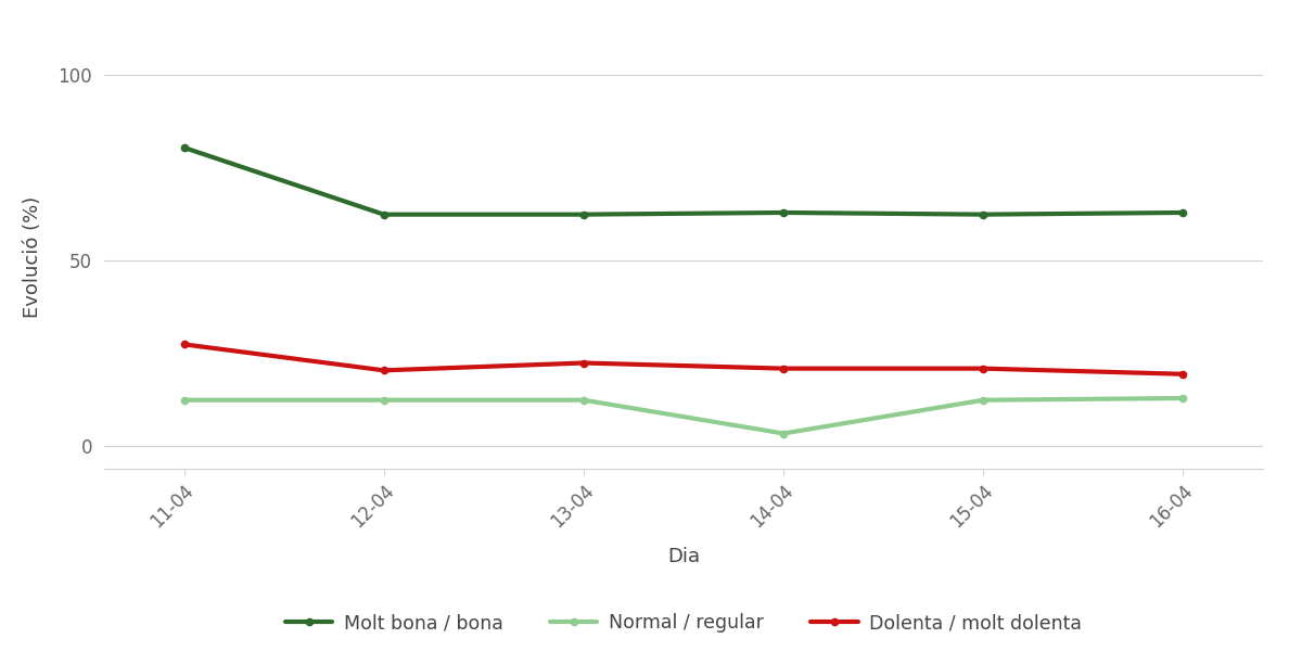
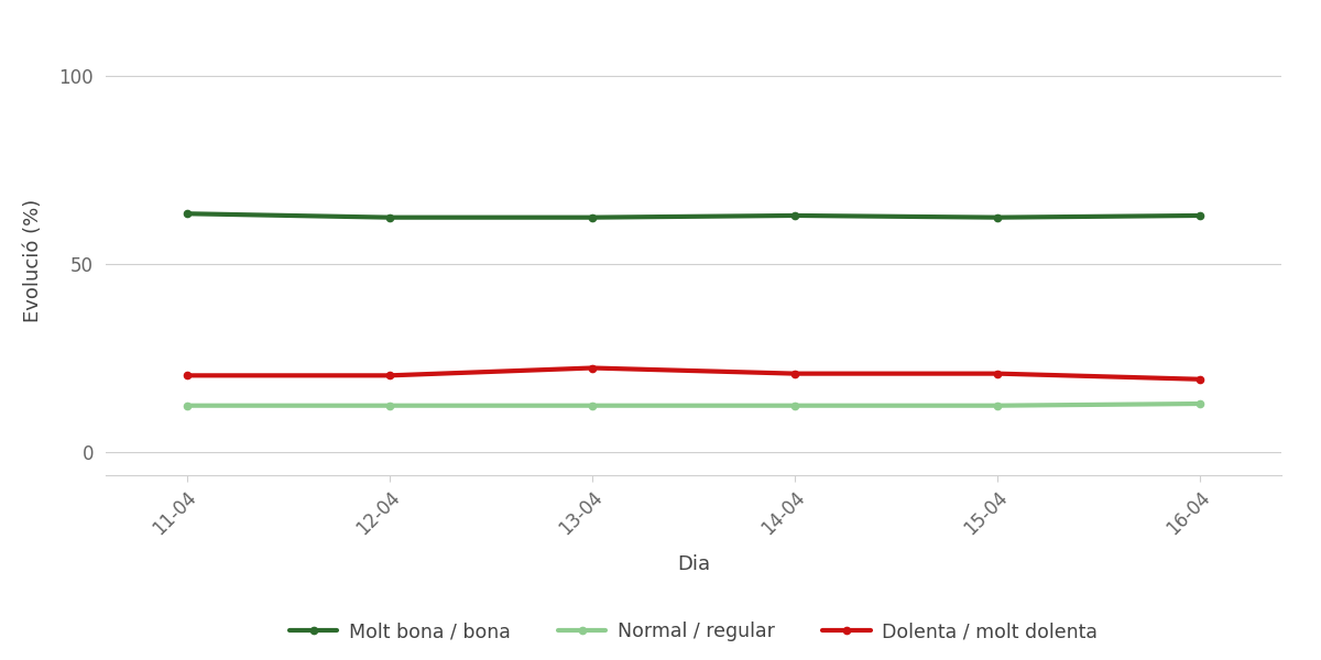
Molt bona / bona/11-04: 80.5 -> 63.5
Dolenta / molt dolenta/11-04: 27.5 -> 20.5
Normal / regular/14-04: 3.5 -> 12.5
